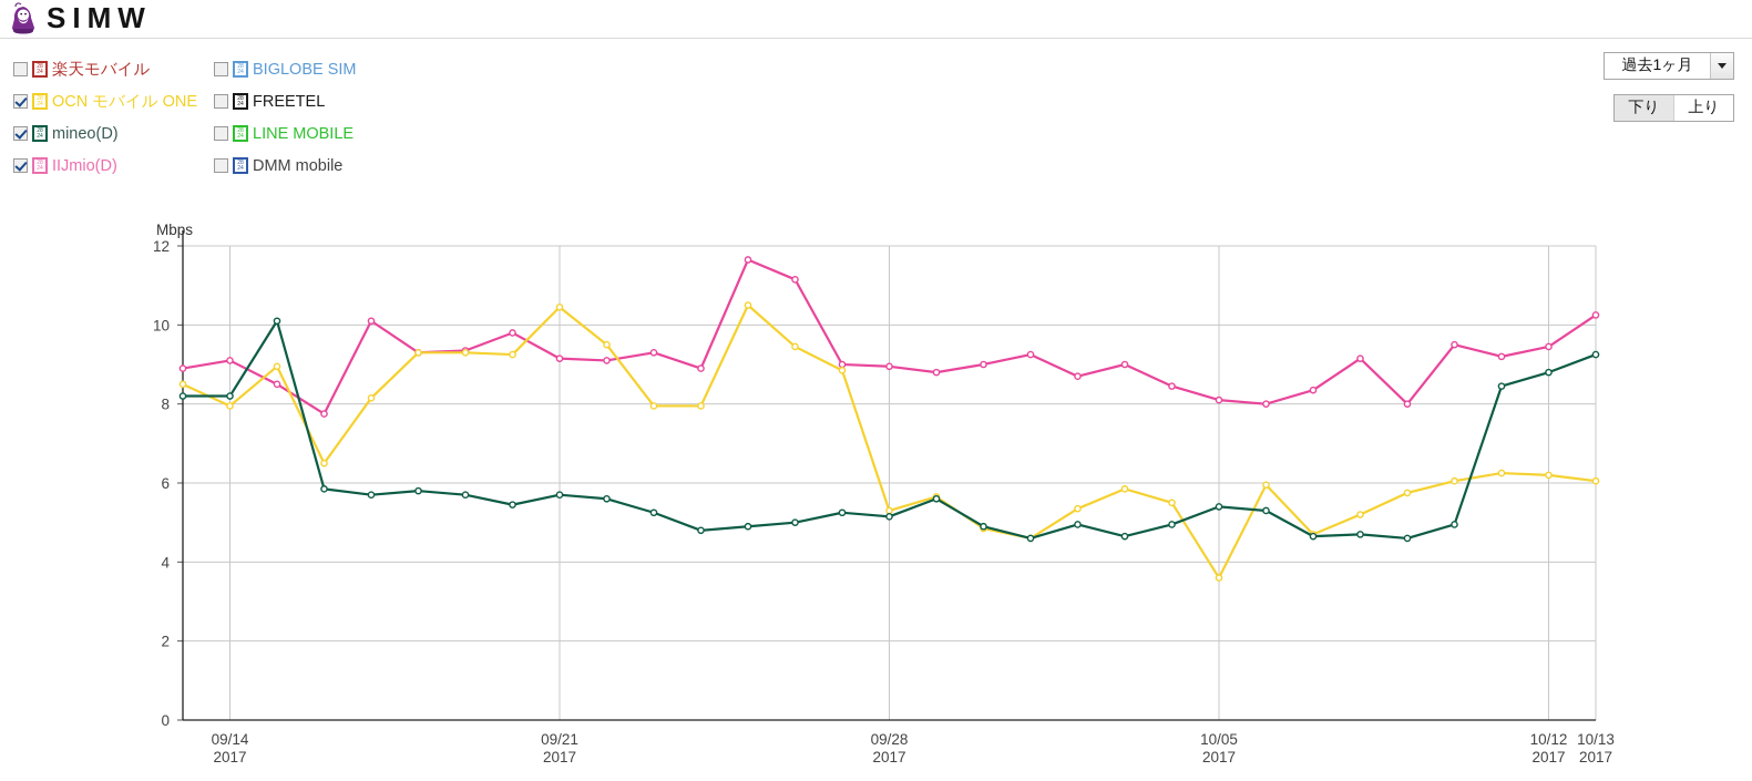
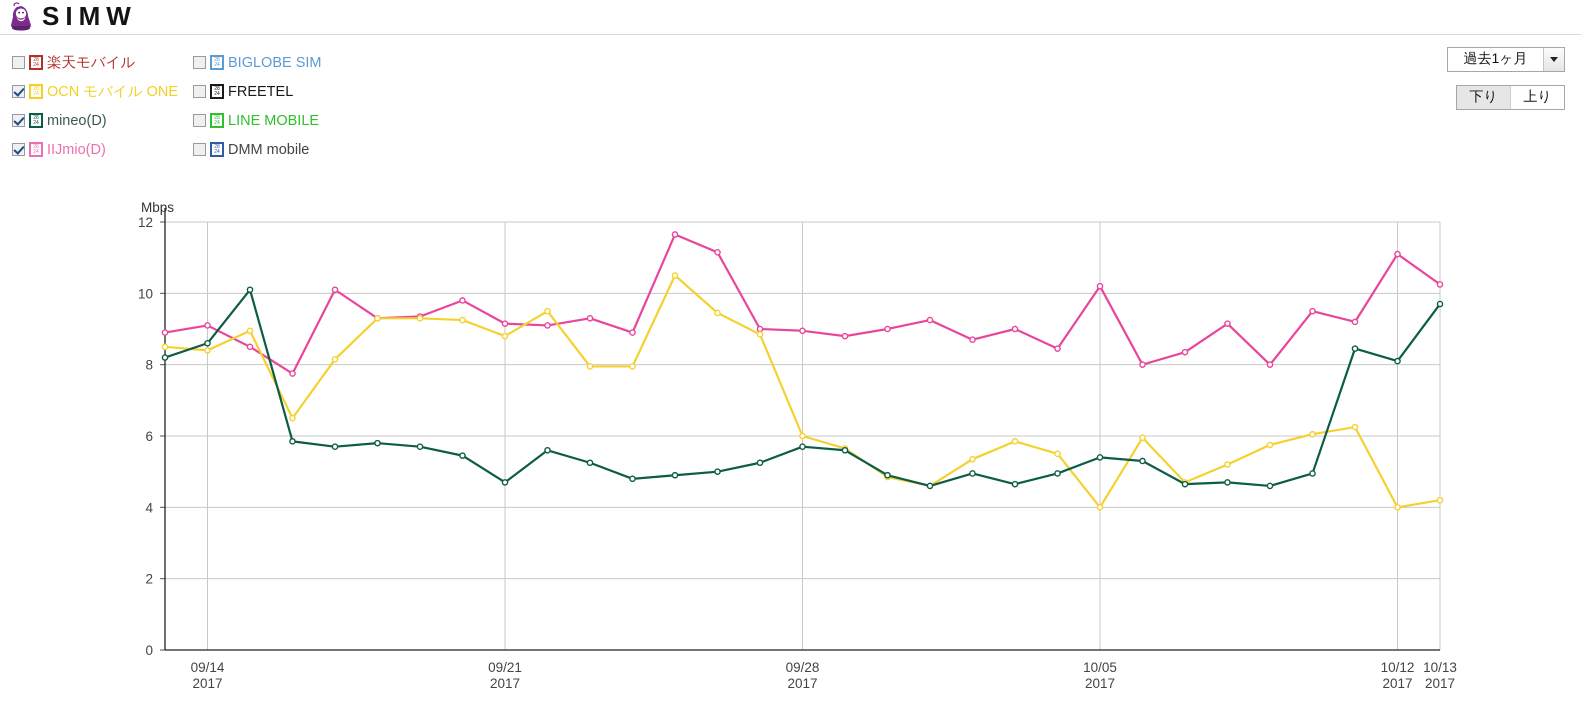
OCN モバイル ONE/09/14: 8.0 -> 8.4
mineo(D)/09/14: 8.2 -> 8.6
OCN モバイル ONE/09/21: 10.4 -> 8.8
mineo(D)/09/21: 5.7 -> 4.7
OCN モバイル ONE/09/28: 5.3 -> 6.0
mineo(D)/09/28: 5.2 -> 5.7
IIJmio(D)/10/05: 8.1 -> 10.2
OCN モバイル ONE/10/05: 3.6 -> 4.0
IIJmio(D)/10/12: 9.4 -> 11.1
OCN モバイル ONE/10/12: 6.2 -> 4.0
mineo(D)/10/12: 8.8 -> 8.1
OCN モバイル ONE/10/13: 6.0 -> 4.2
mineo(D)/10/13: 9.2 -> 9.7
